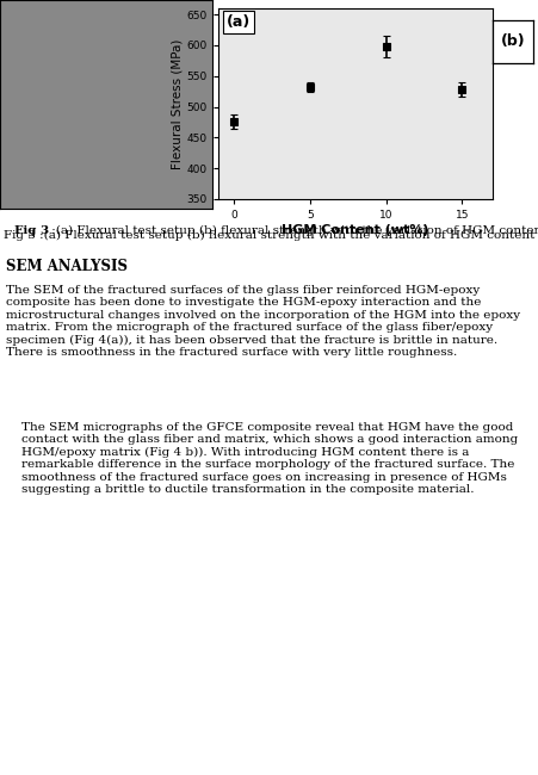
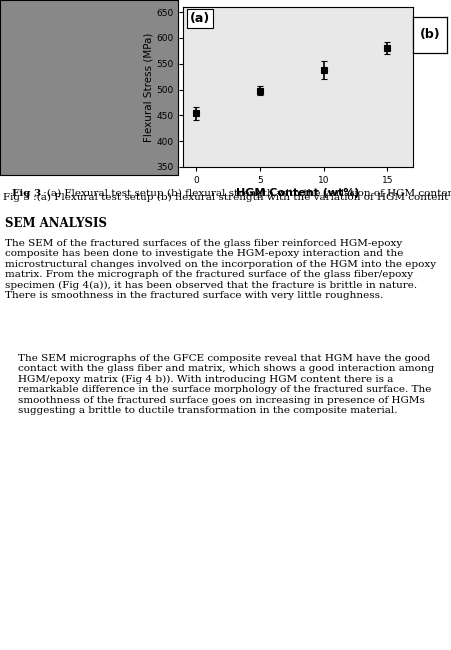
0: 476 -> 454
5: 532 -> 498
10: 598 -> 538
15: 528 -> 580
